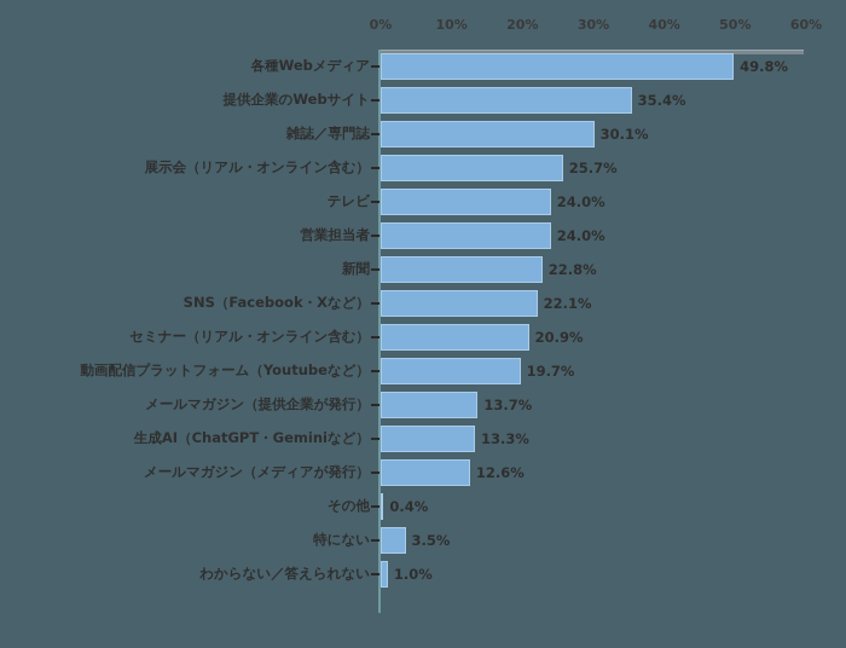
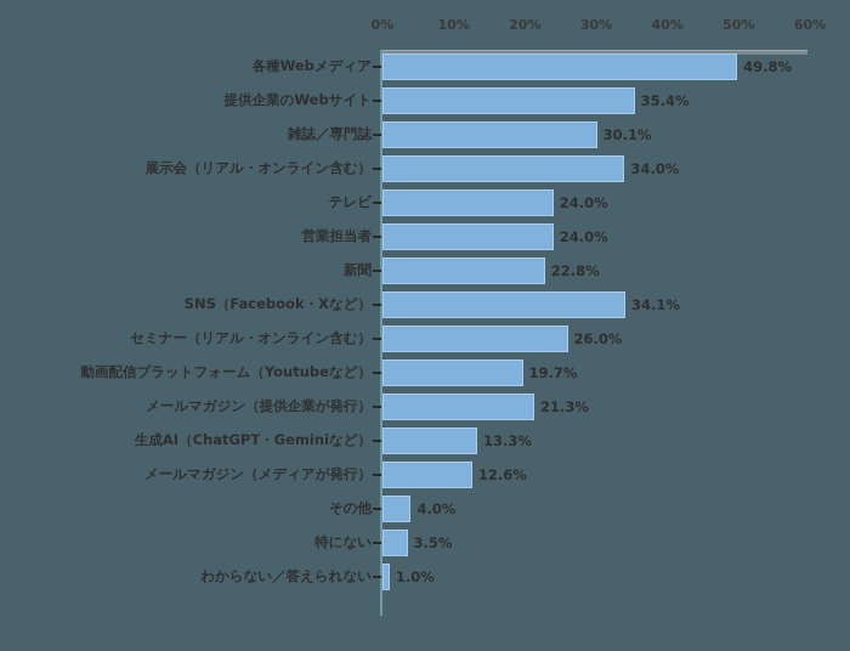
展示会（リアル・オンライン含む）: 25.7% -> 34.0%
SNS（Facebook・Xなど）: 22.1% -> 34.1%
セミナー（リアル・オンライン含む）: 20.9% -> 26.0%
メールマガジン（提供企業が発行）: 13.7% -> 21.3%
その他: 0.4% -> 4.0%
